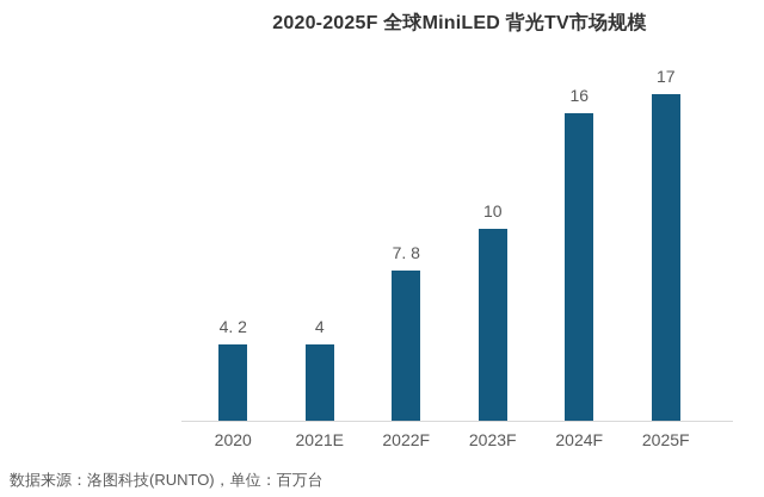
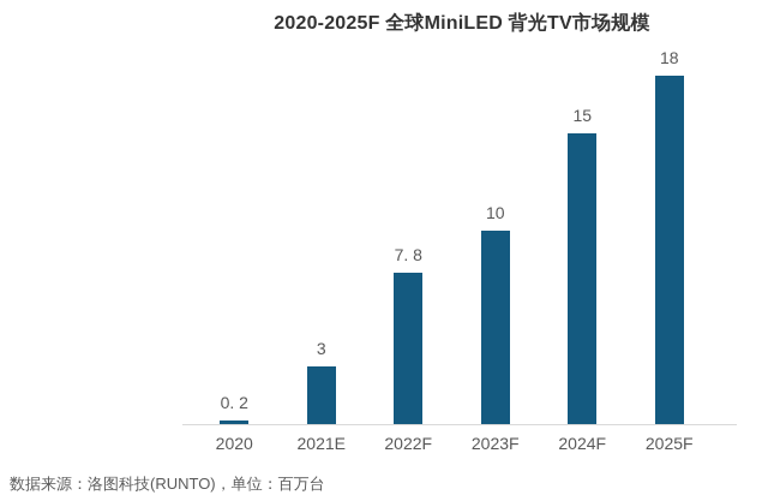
2020: 4 -> 0
2021E: 4 -> 3
2024F: 16 -> 15
2025F: 17 -> 18
